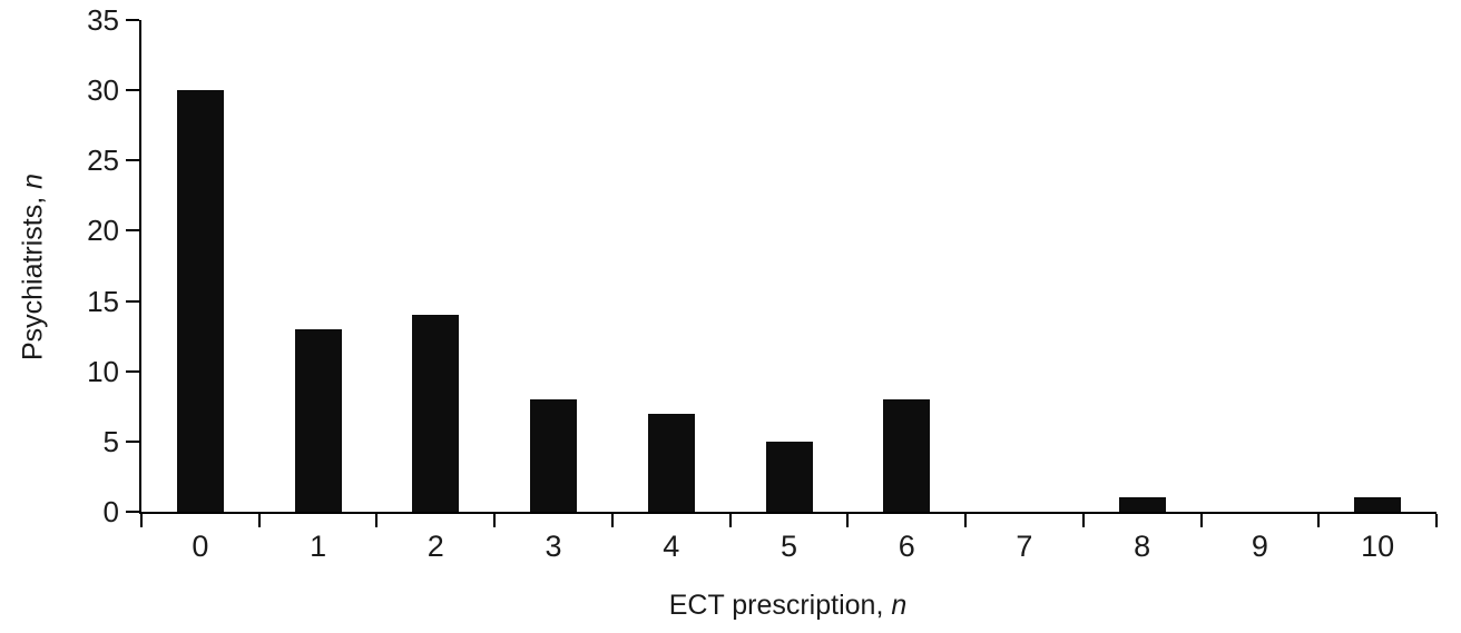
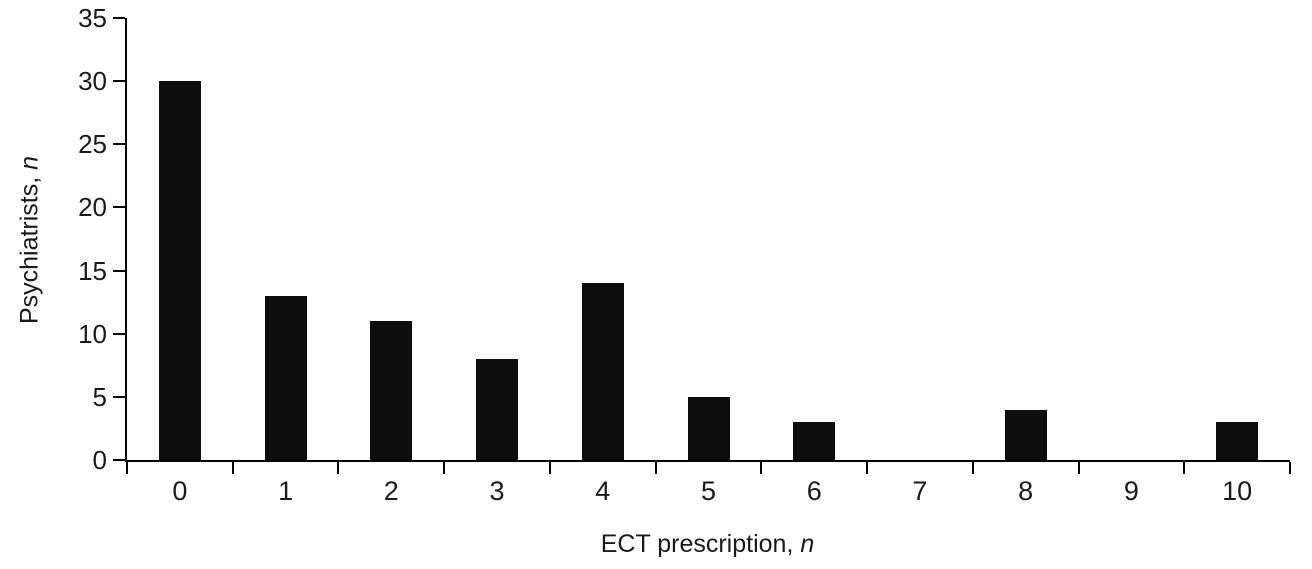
2: 14 -> 11
4: 7 -> 14
6: 8 -> 3
8: 1 -> 4
10: 1 -> 3
